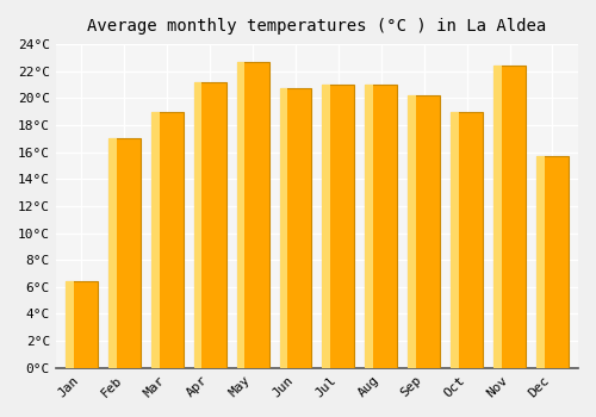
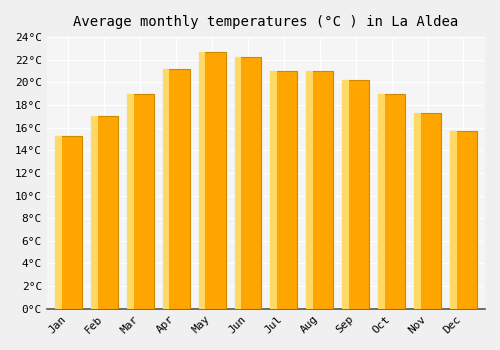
Jan: 6.4°C -> 15.3°C
Jun: 20.7°C -> 22.2°C
Nov: 22.4°C -> 17.3°C
